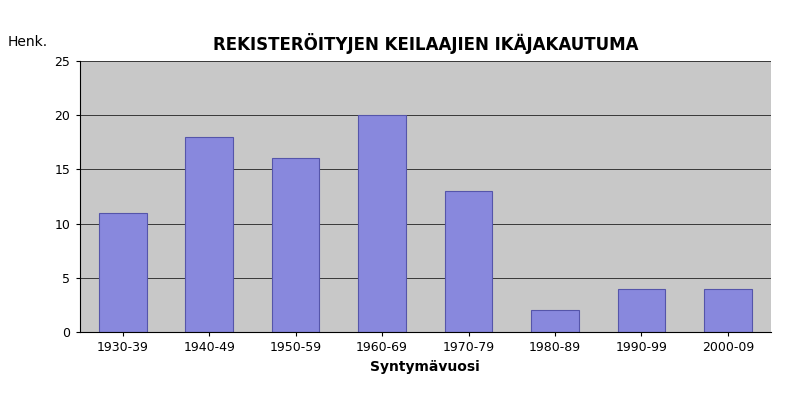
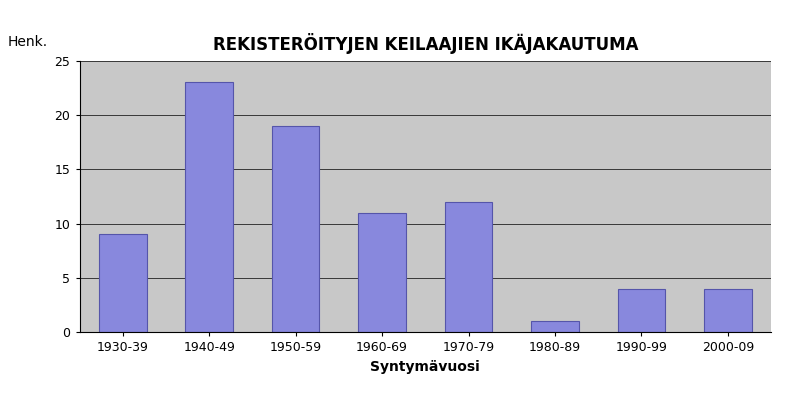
1930-39: 11 -> 9
1940-49: 18 -> 23
1950-59: 16 -> 19
1960-69: 20 -> 11
1970-79: 13 -> 12
1980-89: 2 -> 1
